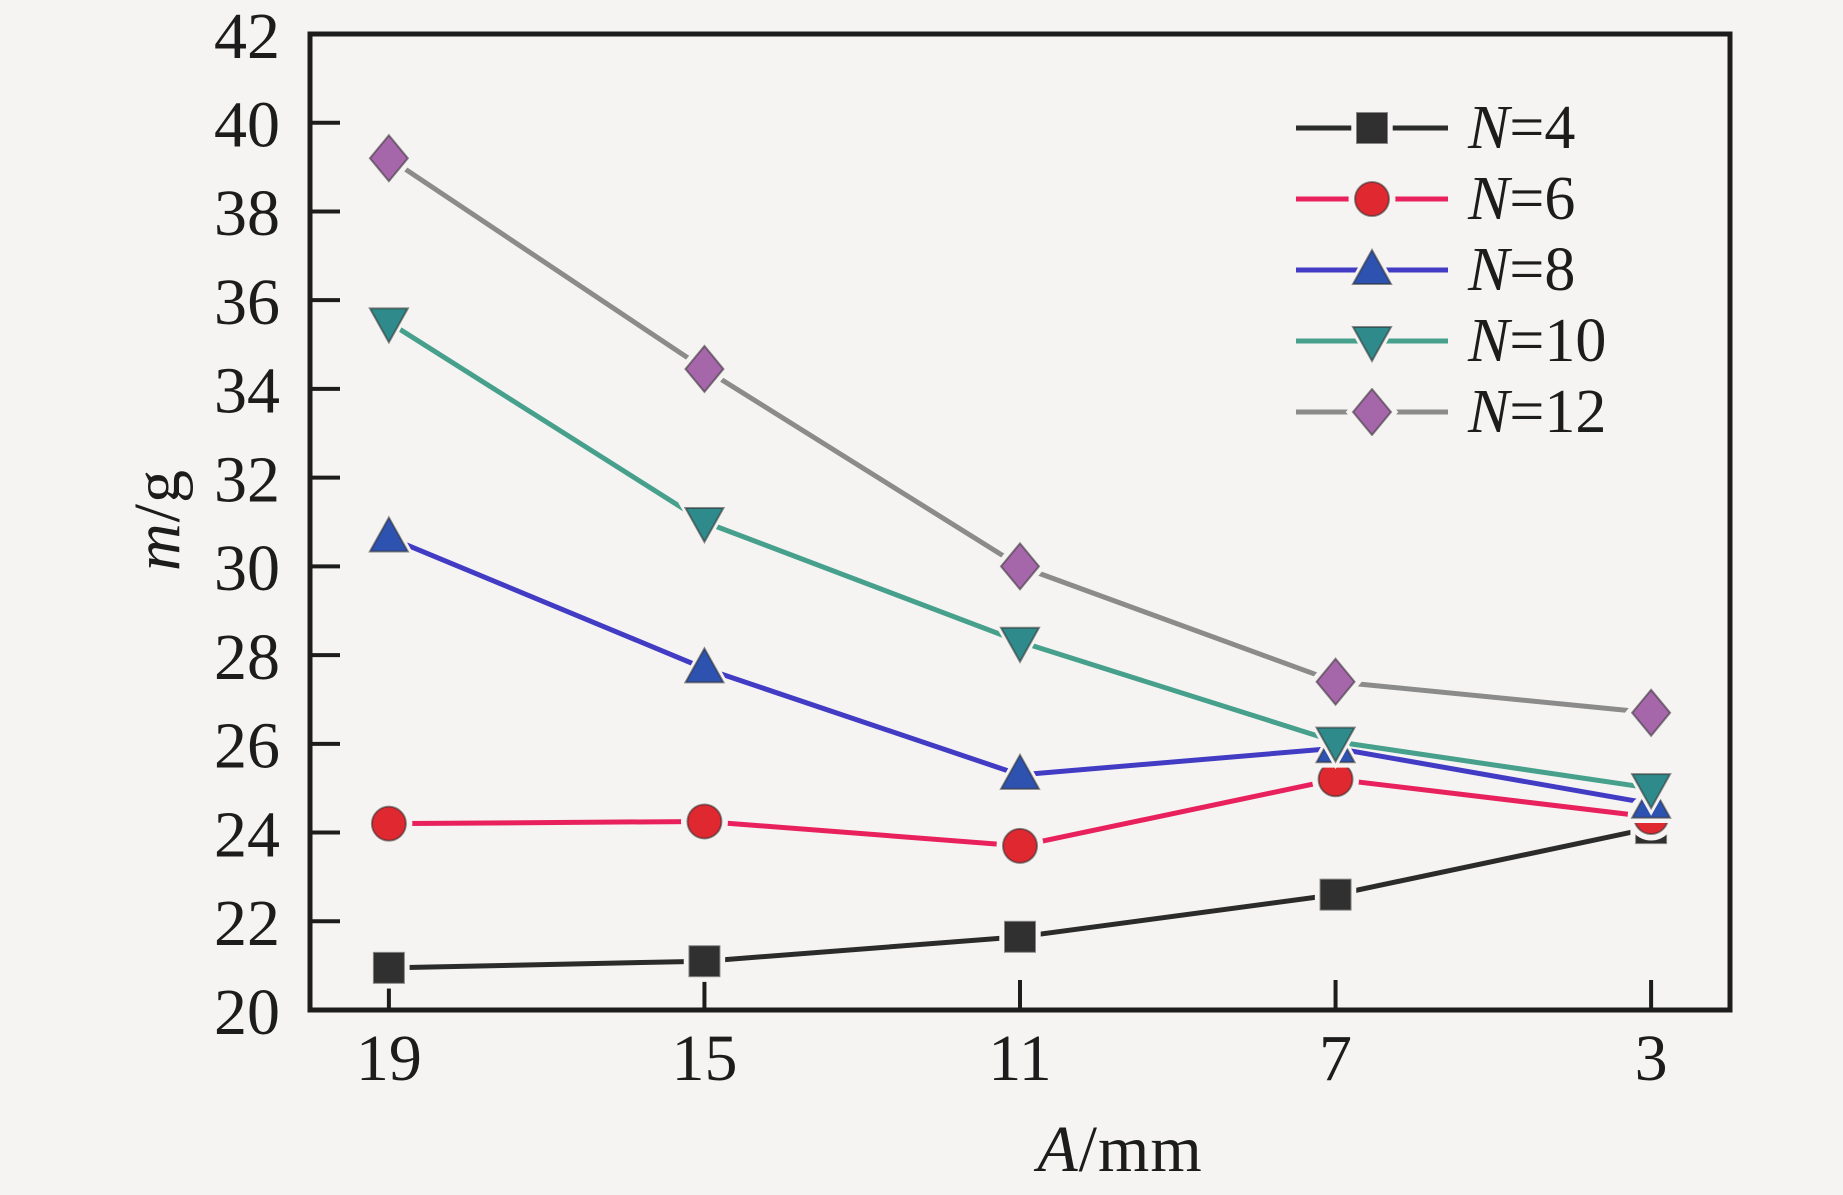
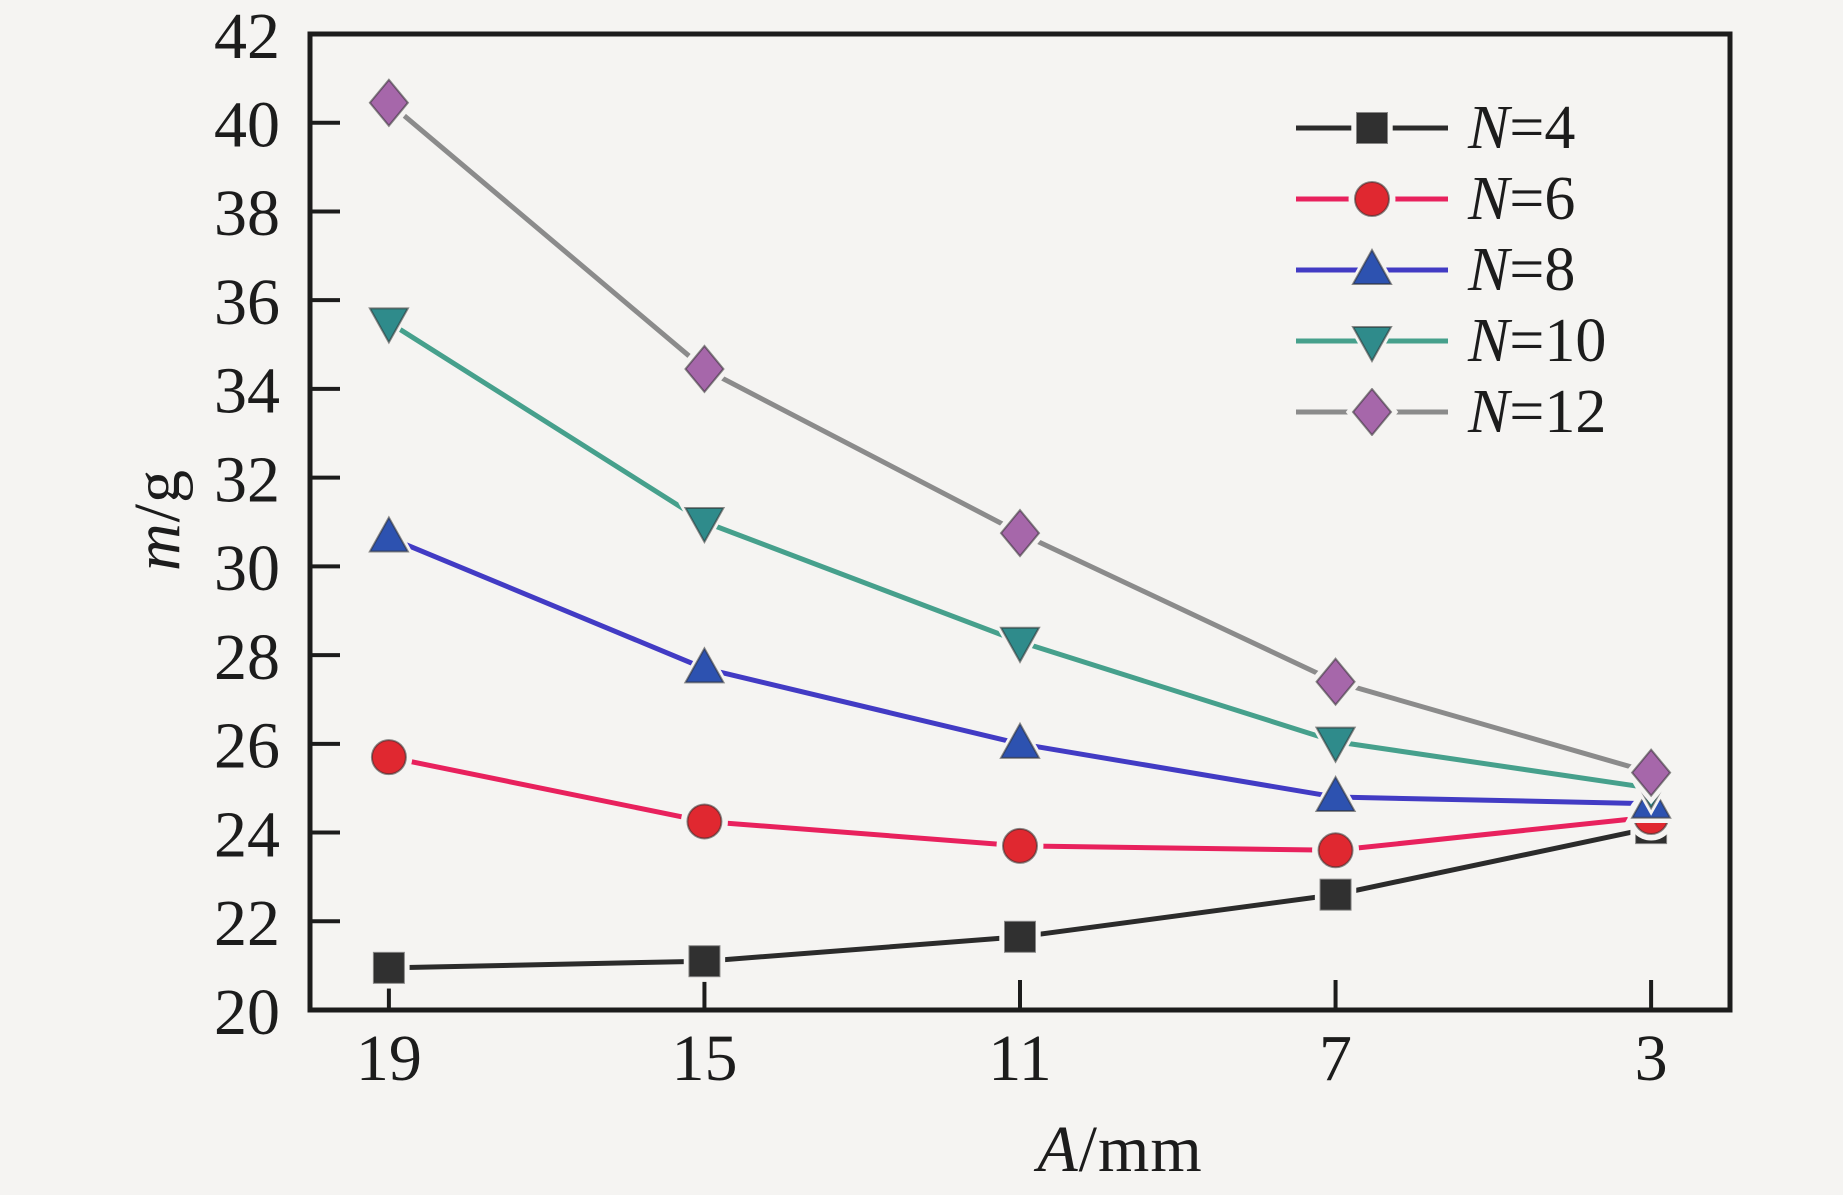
N=6/19: 24.2 -> 25.7
N=12/19: 39.2 -> 40.5
N=8/11: 25.3 -> 26.0
N=12/11: 30.0 -> 30.8
N=6/7: 25.2 -> 23.6
N=8/7: 25.9 -> 24.8
N=12/3: 26.7 -> 25.4
